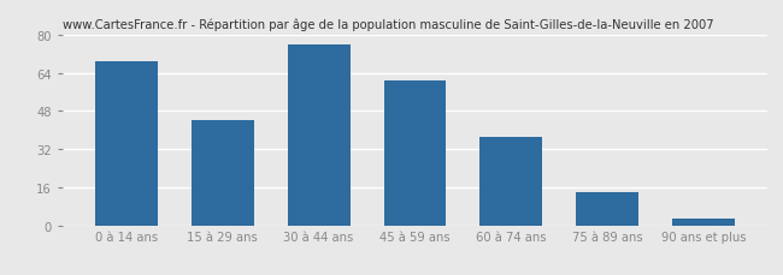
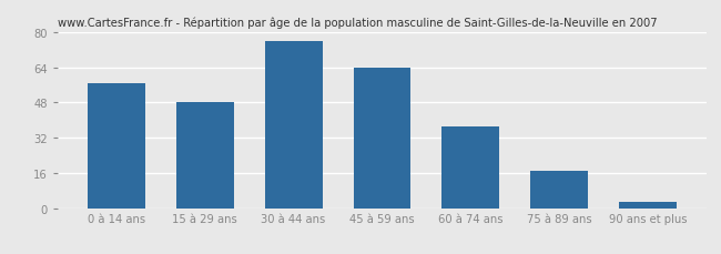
0 à 14 ans: 69 -> 57
15 à 29 ans: 44 -> 48
45 à 59 ans: 61 -> 64
75 à 89 ans: 14 -> 17
